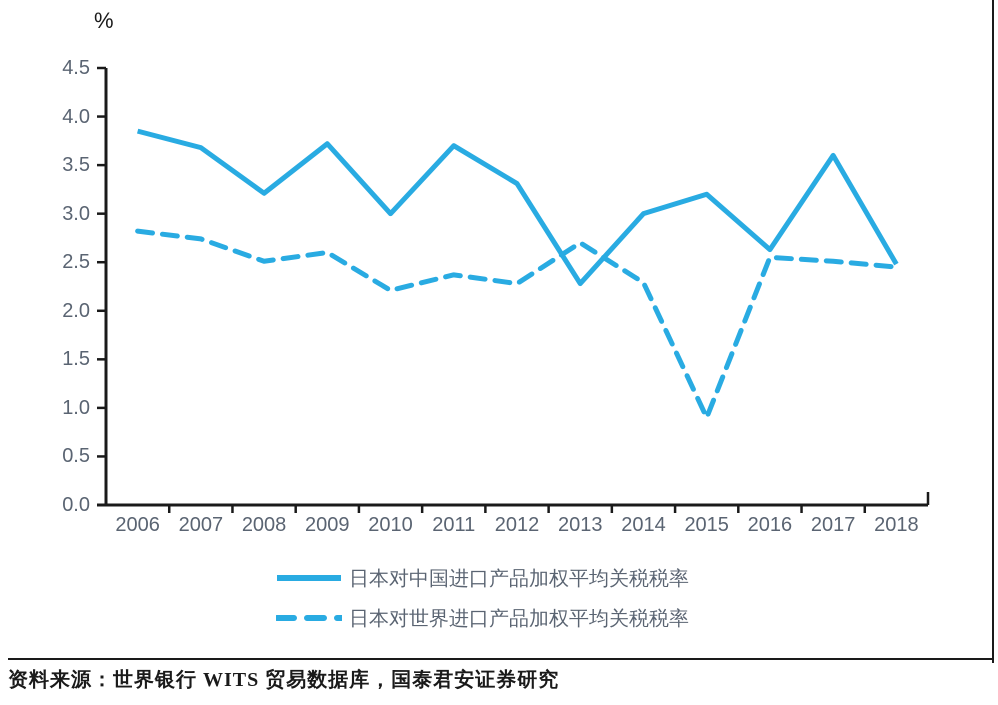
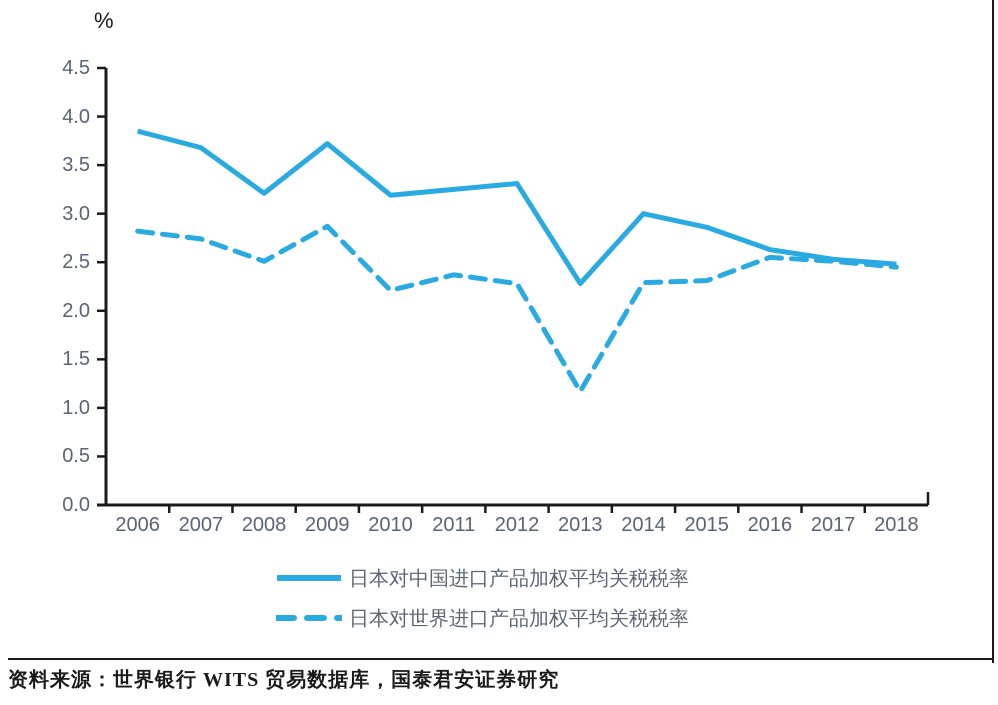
日本对世界进口产品加权平均关税税率/2009: 2.6 -> 2.9
日本对中国进口产品加权平均关税税率/2010: 3.0 -> 3.2
日本对中国进口产品加权平均关税税率/2011: 3.7 -> 3.2
日本对世界进口产品加权平均关税税率/2013: 2.7 -> 1.2
日本对中国进口产品加权平均关税税率/2015: 3.2 -> 2.9
日本对世界进口产品加权平均关税税率/2015: 0.9 -> 2.3
日本对中国进口产品加权平均关税税率/2017: 3.6 -> 2.5
